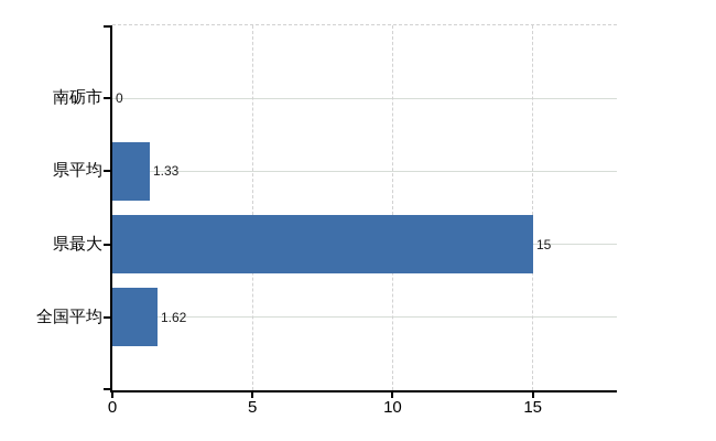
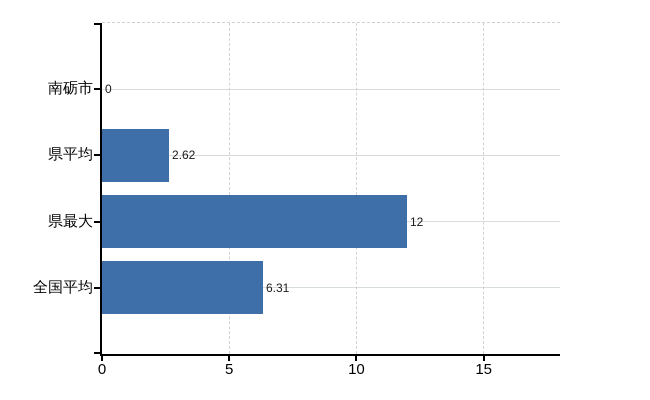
県平均: 1.33 -> 2.62
県最大: 15 -> 12
全国平均: 1.62 -> 6.31
